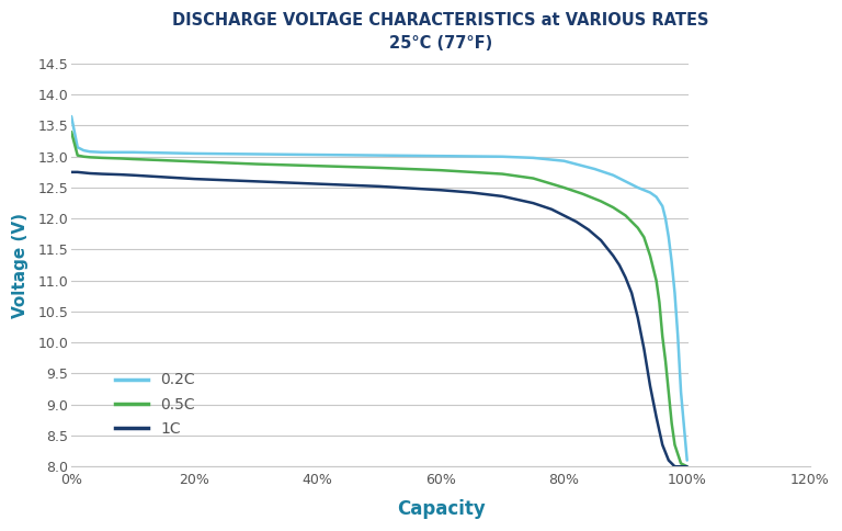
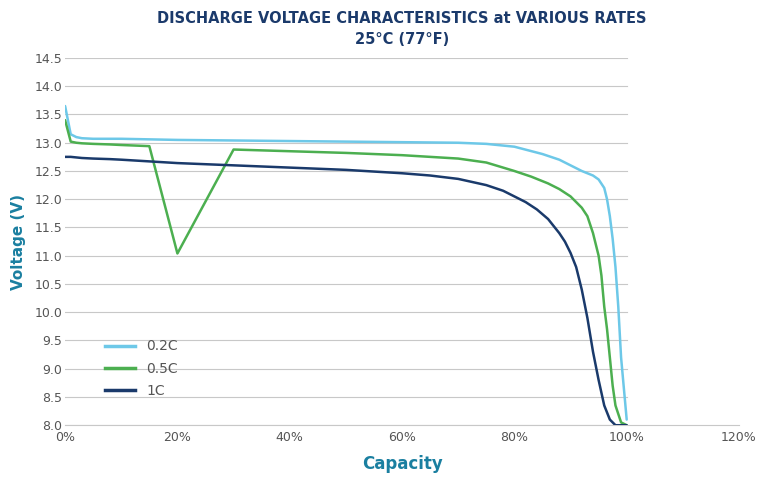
0.5C/20%: 12.92 -> 11.04
